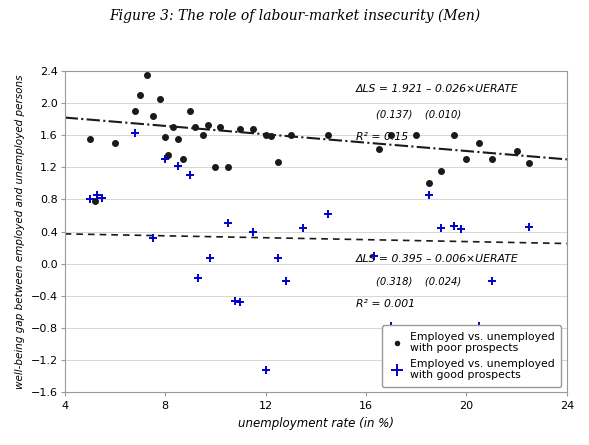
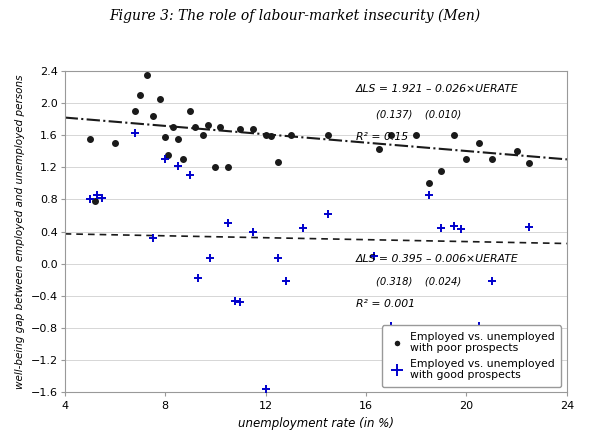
Employed vs. unemployed with good prospects/12: -1.32 -> -1.56
